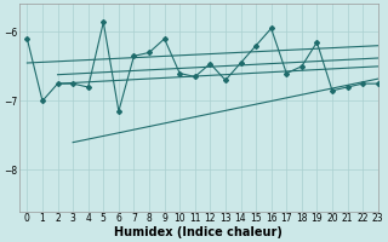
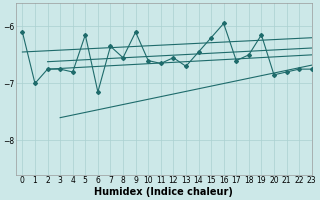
5: -5.86 -> -6.15
8: -6.30 -> -6.55
12: -6.46 -> -6.55
